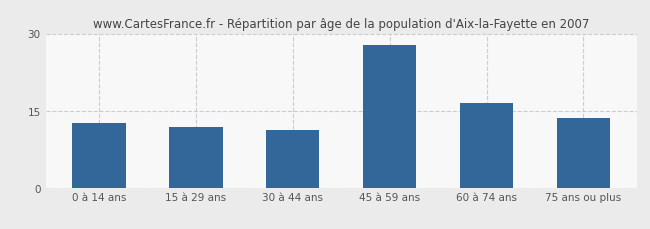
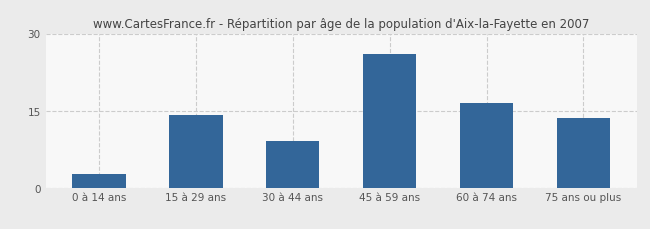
0 à 14 ans: 12.5 -> 2.6
15 à 29 ans: 11.8 -> 14.2
30 à 44 ans: 11.2 -> 9.0
45 à 59 ans: 27.8 -> 26.0
